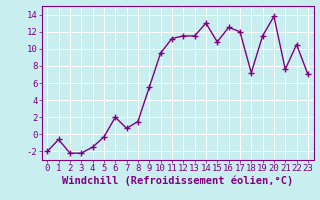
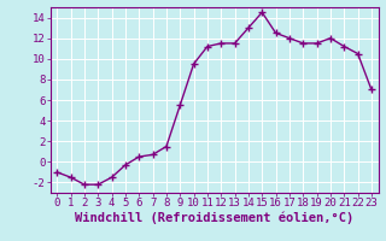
0: -2.0 -> -1.0
1: -0.6 -> -1.5
6: 2.0 -> 0.5
15: 10.8 -> 14.5
18: 7.2 -> 11.5
20: 13.8 -> 12.0
21: 7.6 -> 11.2
